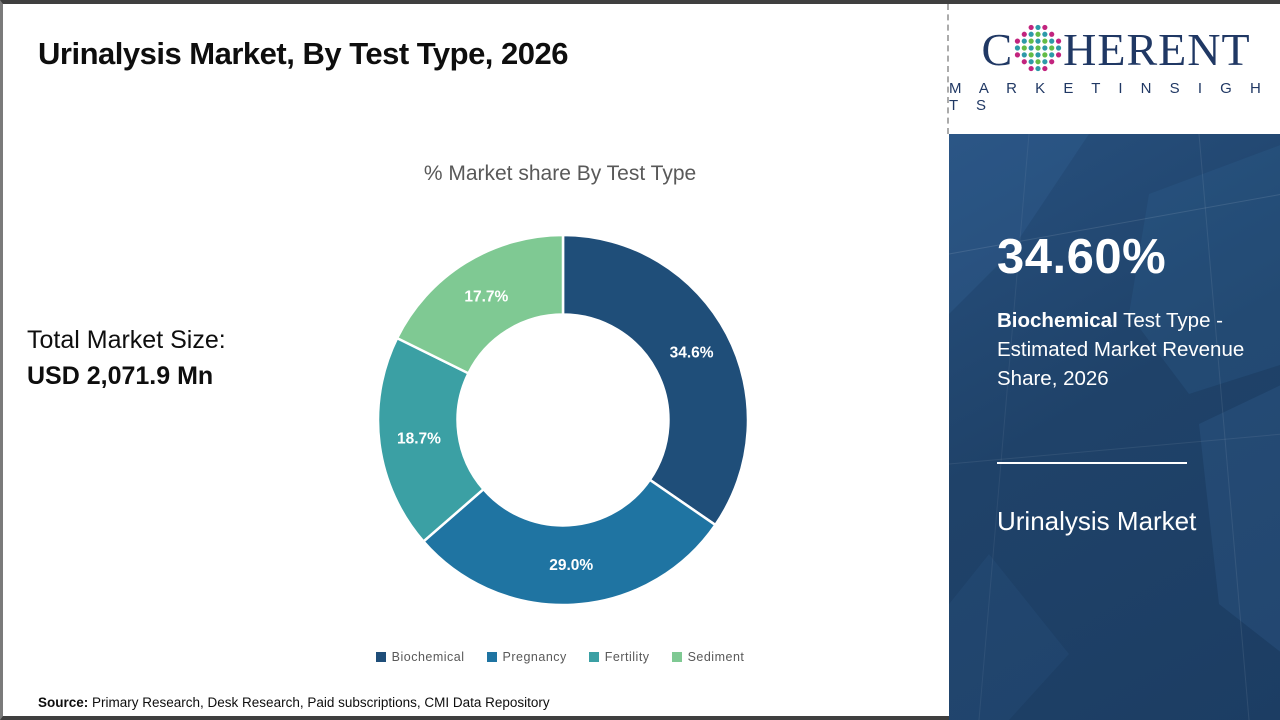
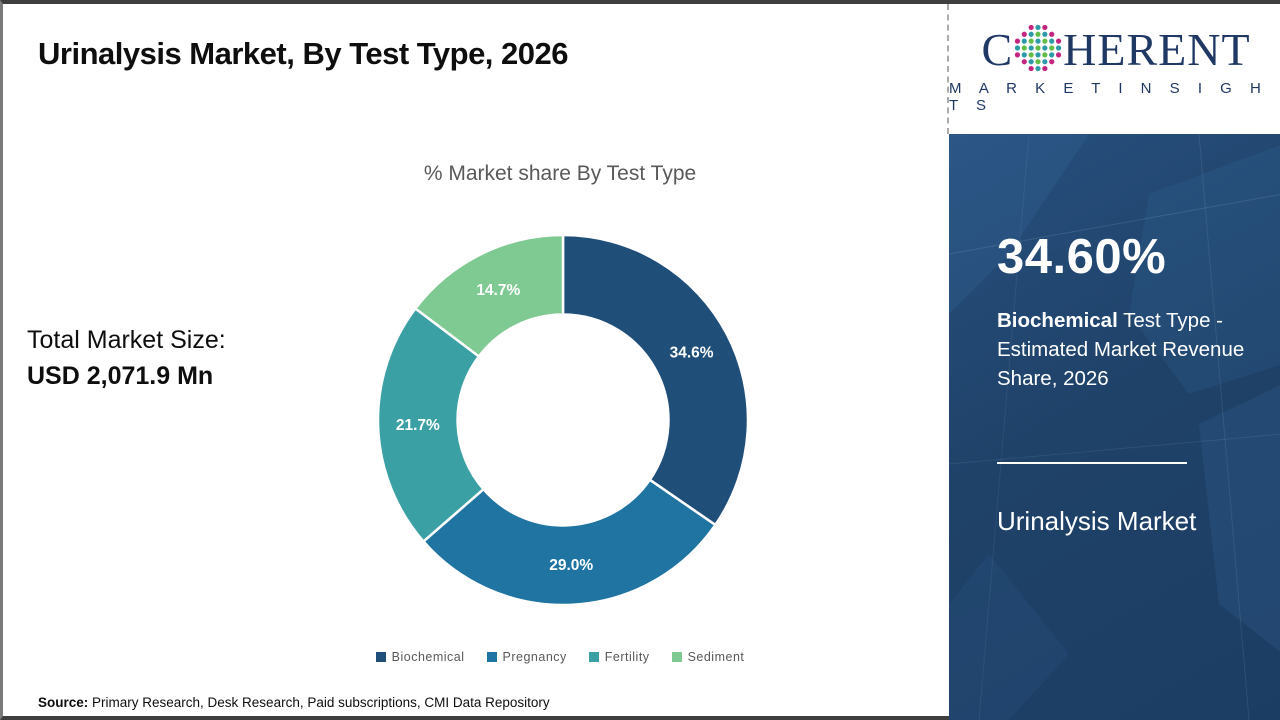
Fertility: 18.7% -> 21.7%
Sediment: 17.7% -> 14.7%
